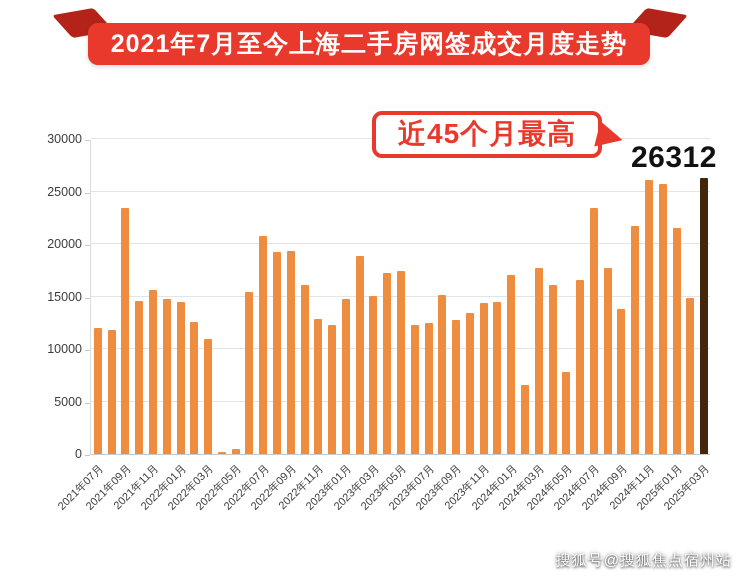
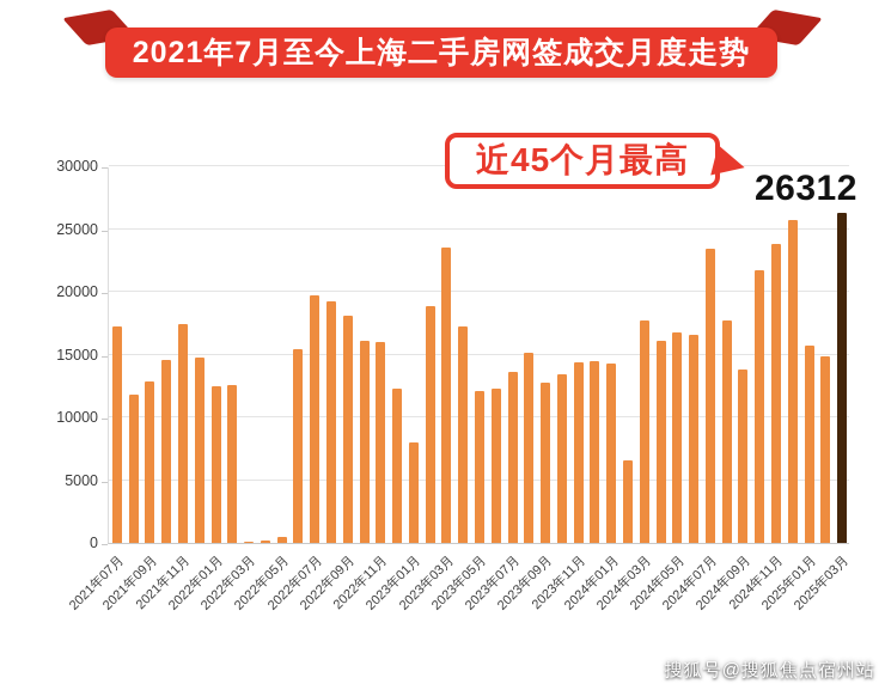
2021年07月: 12000 -> 17200
2021年09月: 23400 -> 12900
2021年11月: 15600 -> 17400
2022年01月: 14500 -> 12500
2022年03月: 11000 -> 100
2022年07月: 20800 -> 19700
2022年09月: 19300 -> 18100
2022年11月: 12900 -> 16000
2023年01月: 14800 -> 8000
2023年03月: 15000 -> 23500
2023年05月: 17400 -> 12100
2023年07月: 12500 -> 13600
2024年01月: 17000 -> 14300
2024年05月: 7800 -> 16800
2024年11月: 26100 -> 23800
2025年01月: 21500 -> 15700
